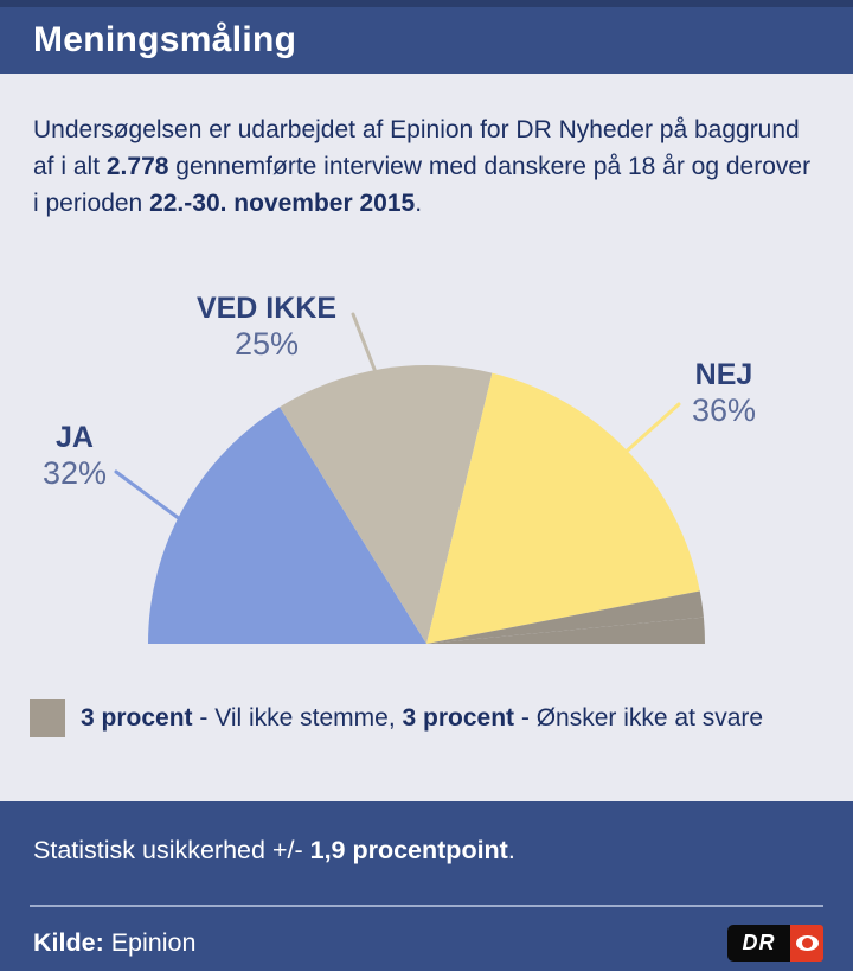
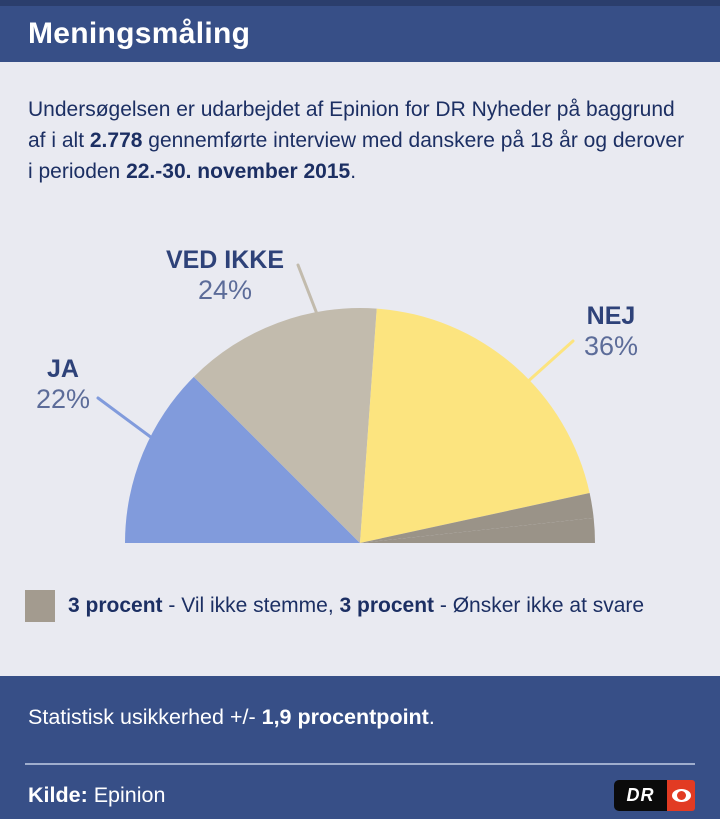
JA: 32% -> 22%
VED IKKE: 25% -> 24%
